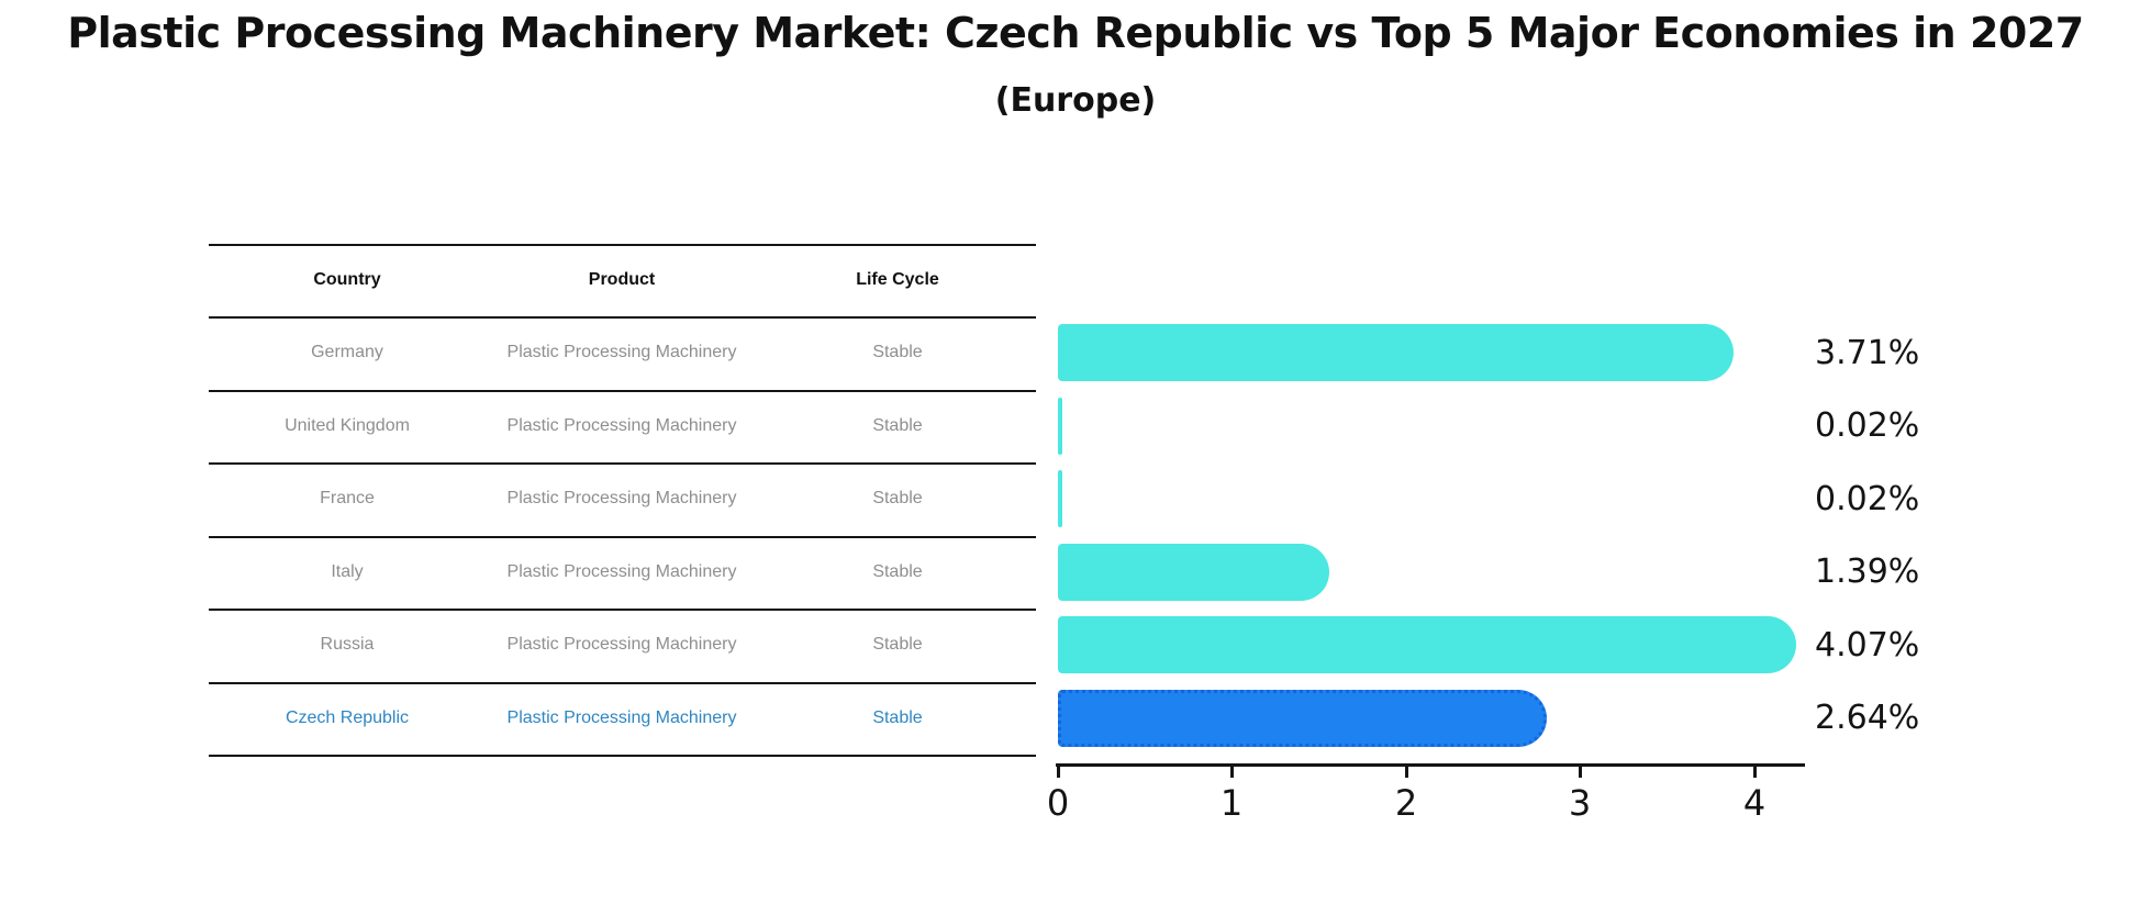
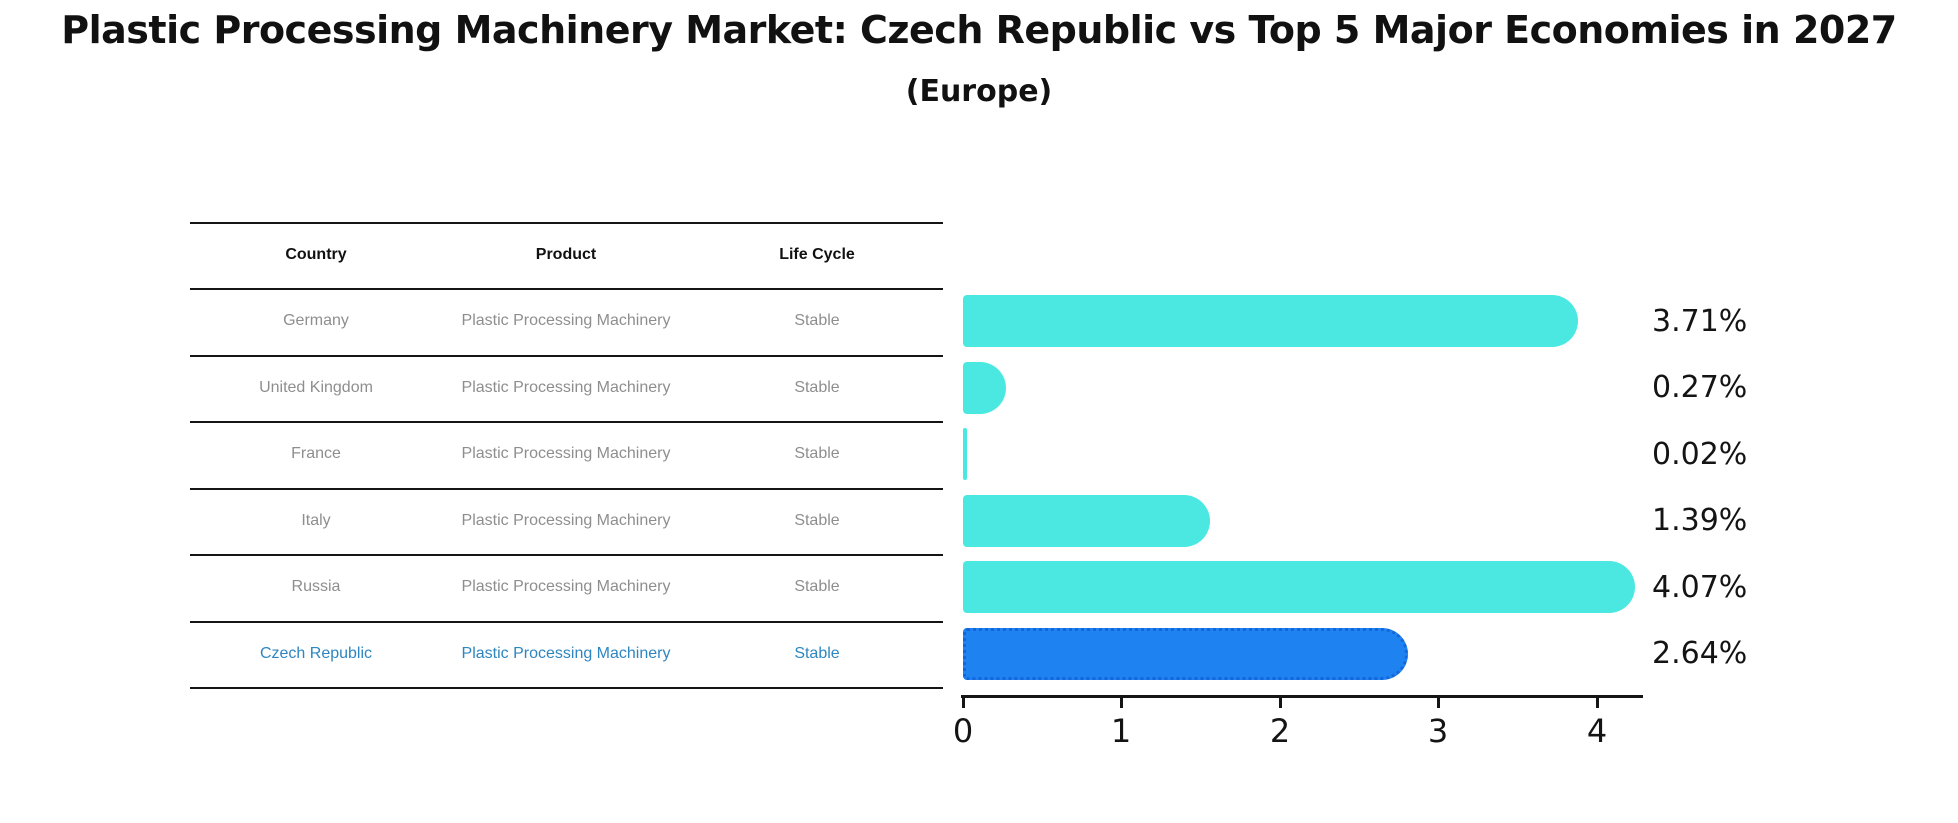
United Kingdom: 0.02% -> 0.27%
